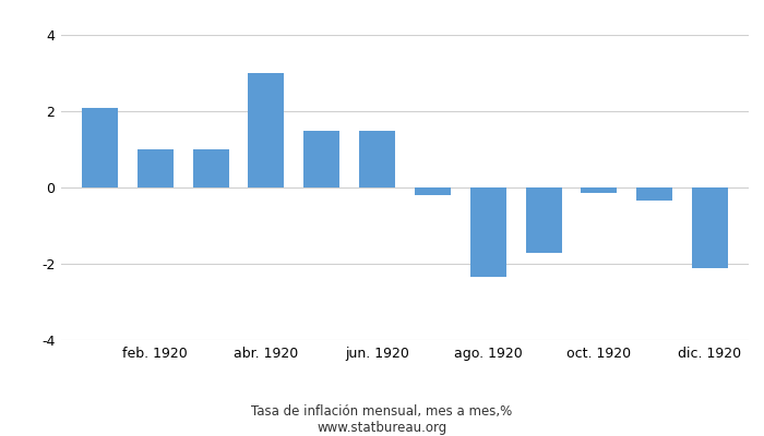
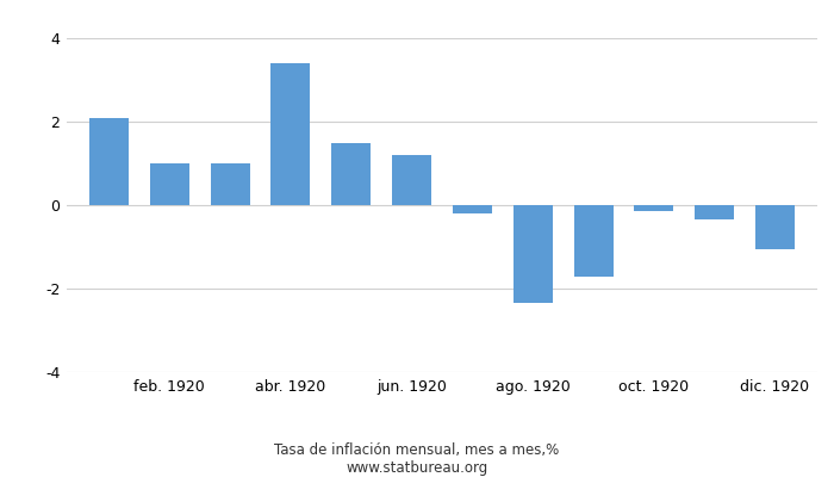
abr. 1920: 3.00 -> 3.40
jun. 1920: 1.50 -> 1.20
dic. 1920: -2.10 -> -1.05
